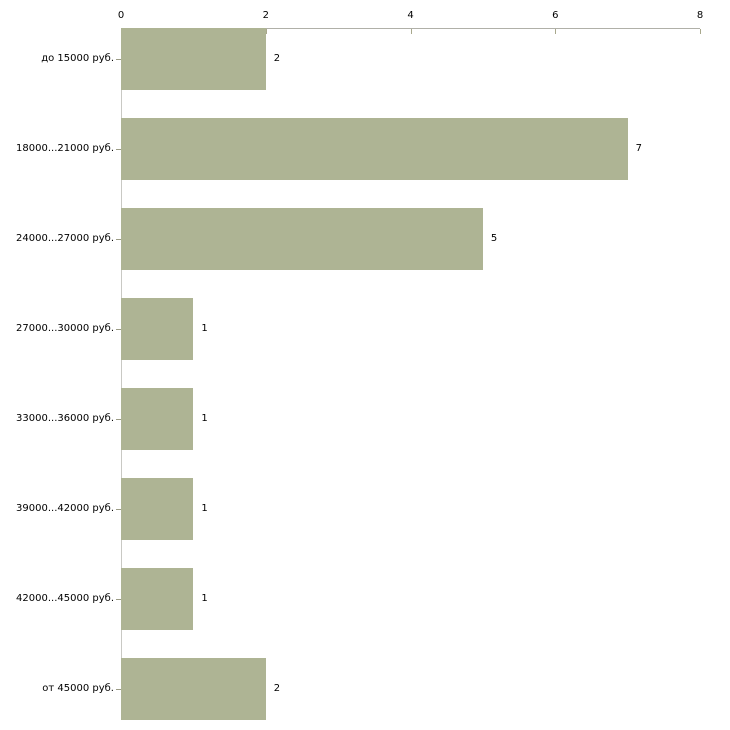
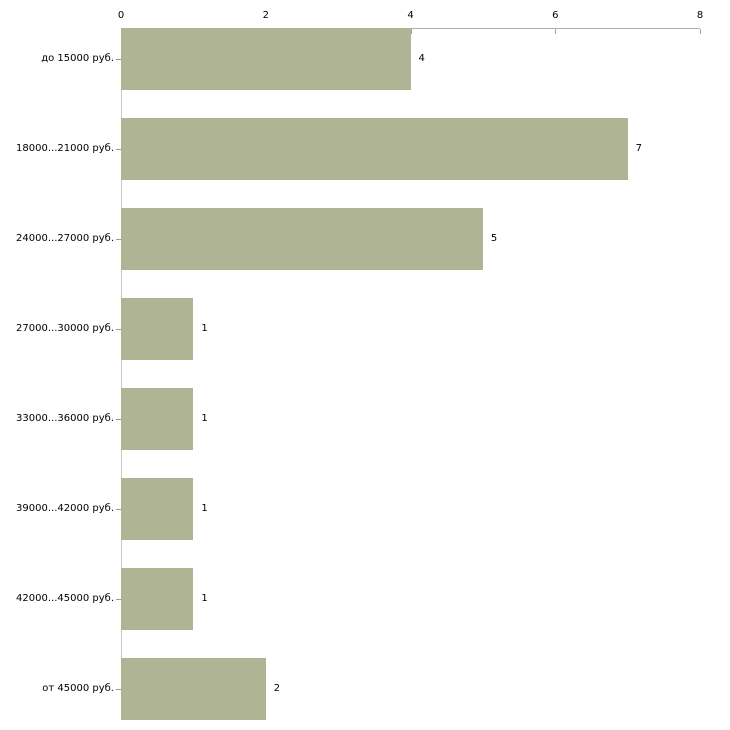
до 15000 руб.: 2 -> 4
